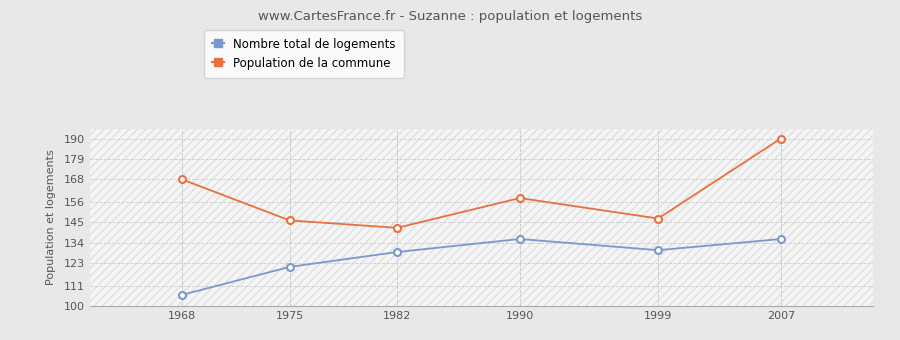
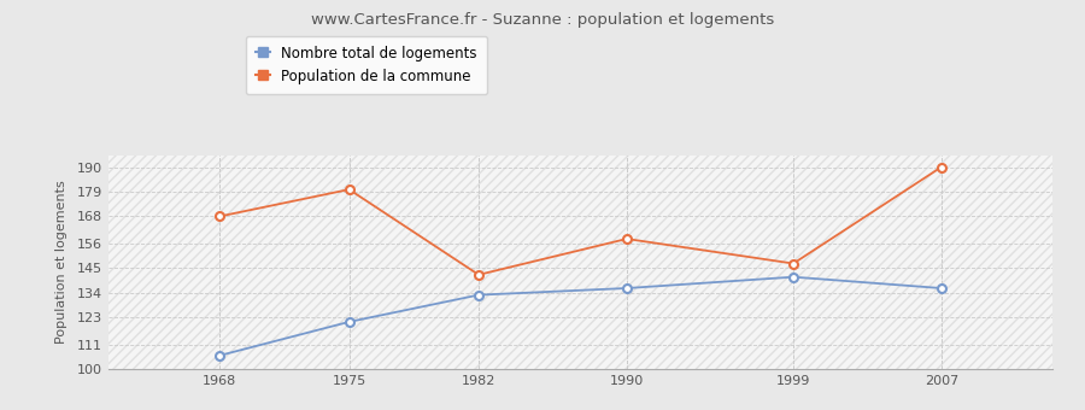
Population de la commune/1975: 146 -> 180
Nombre total de logements/1982: 129 -> 133
Nombre total de logements/1999: 130 -> 141
